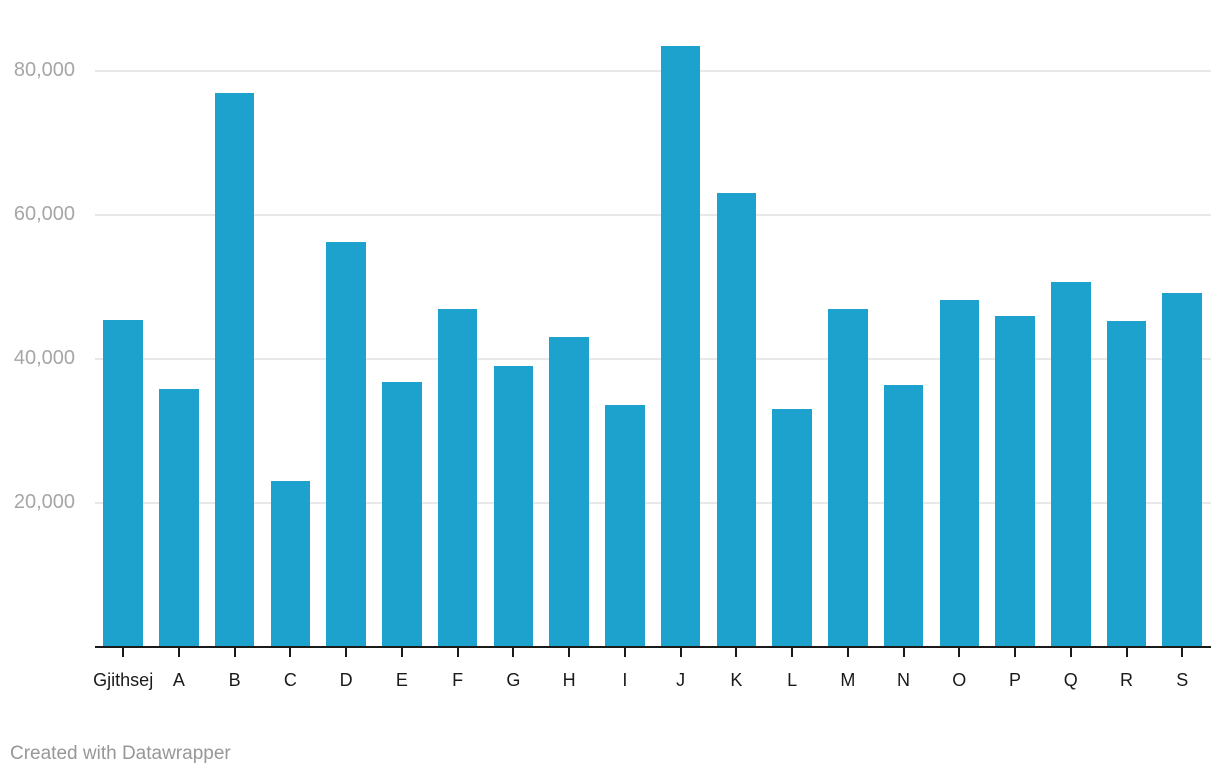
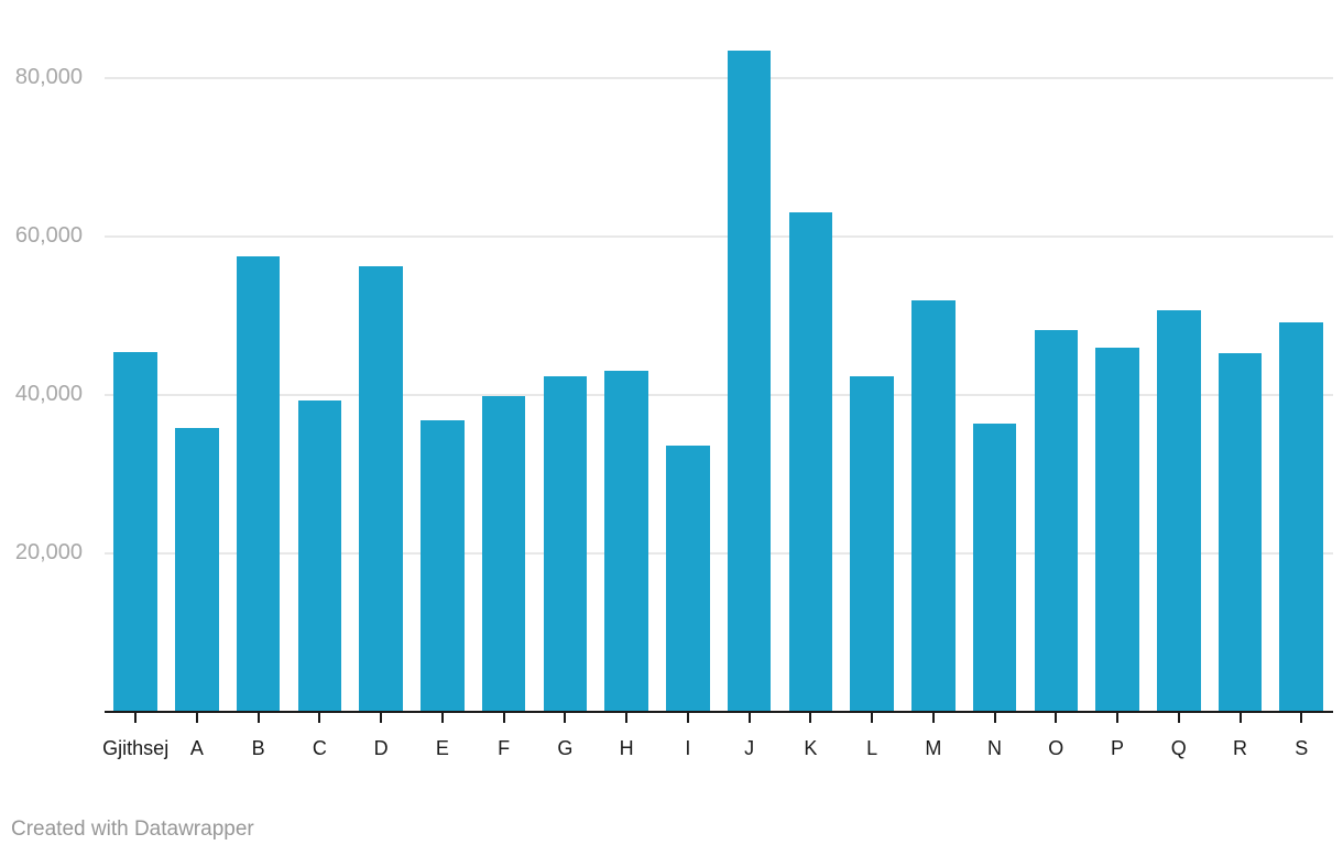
B: 77000 -> 58000
C: 23000 -> 39000
F: 47000 -> 40000
G: 39000 -> 42000
L: 33000 -> 42000
M: 47000 -> 52000
